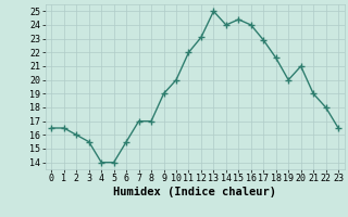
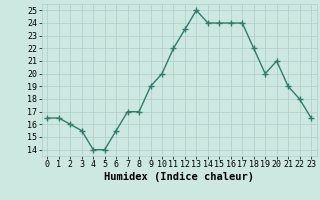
12: 23.1 -> 23.5
15: 24.4 -> 24.0
17: 22.9 -> 24.0
18: 21.6 -> 22.0
